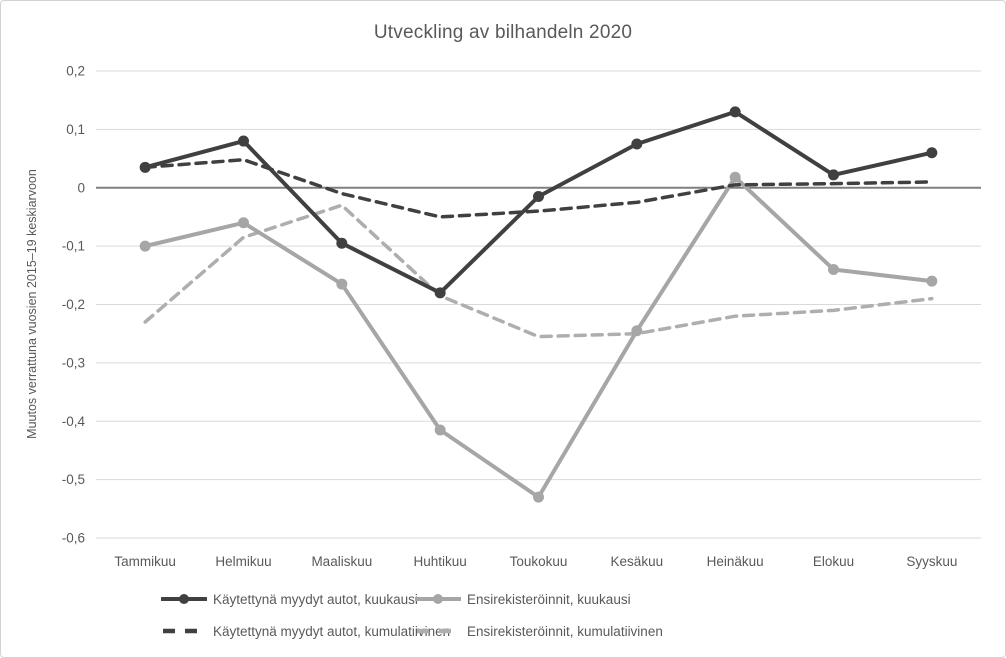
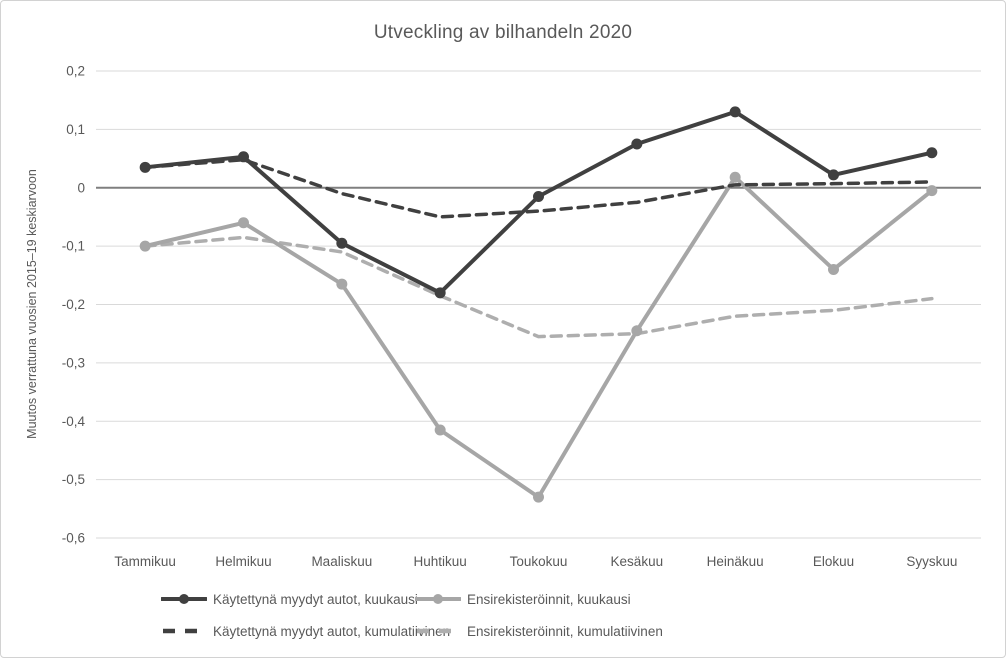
Ensirekisteröinnit, kumulatiivinen/Tammikuu: -0,23 -> -0,10
Käytettynä myydyt autot, kuukausi/Helmikuu: 0,08 -> 0,05
Ensirekisteröinnit, kumulatiivinen/Maaliskuu: -0,03 -> -0,11
Ensirekisteröinnit, kuukausi/Syyskuu: -0,16 -> -0,01
